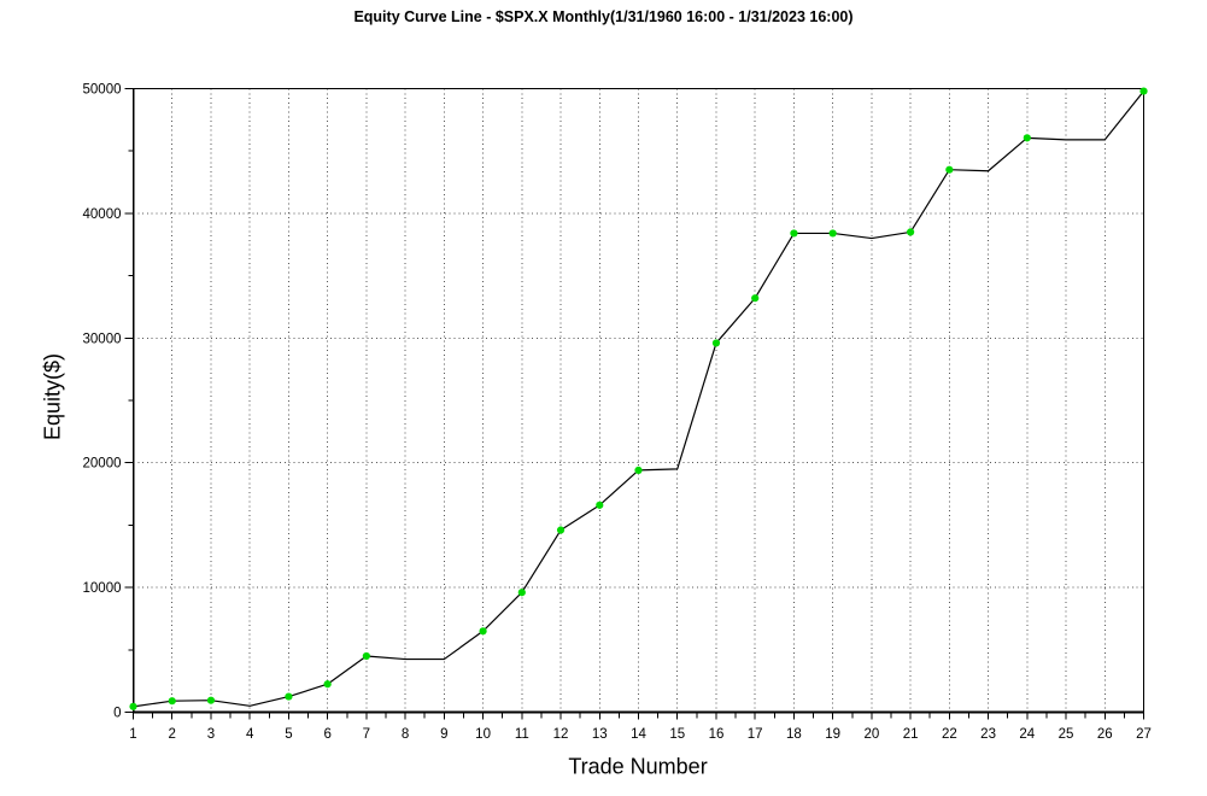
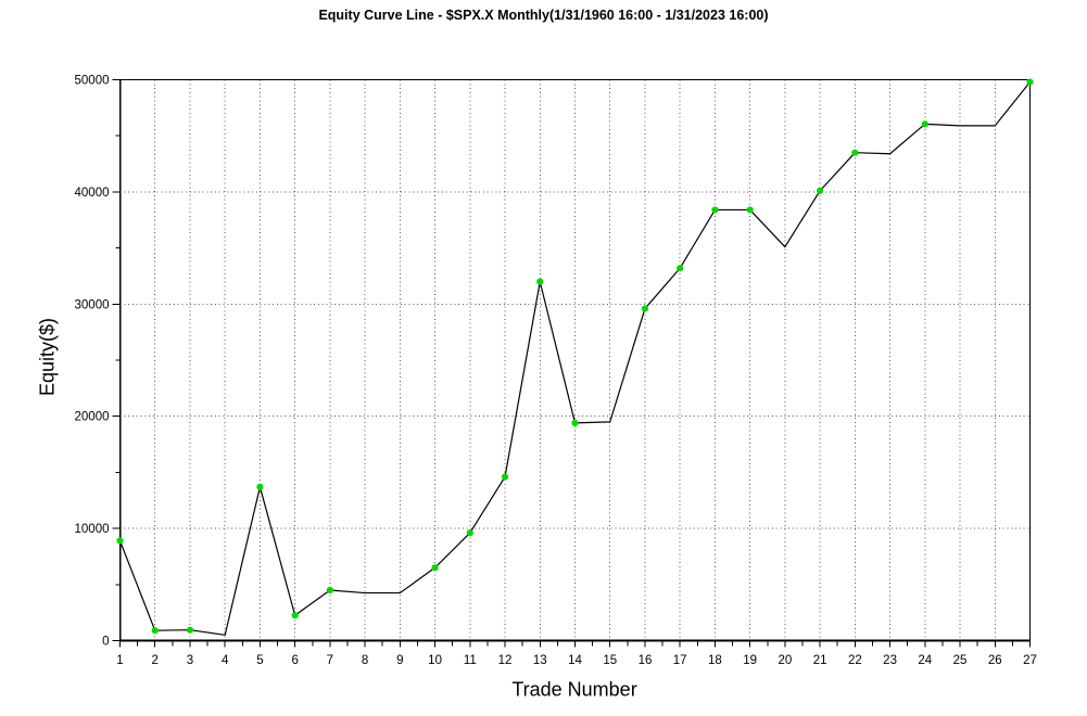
1: 400 -> 8900
5: 1200 -> 13700
13: 16600 -> 32000
20: 38000 -> 35100
21: 38500 -> 40100
